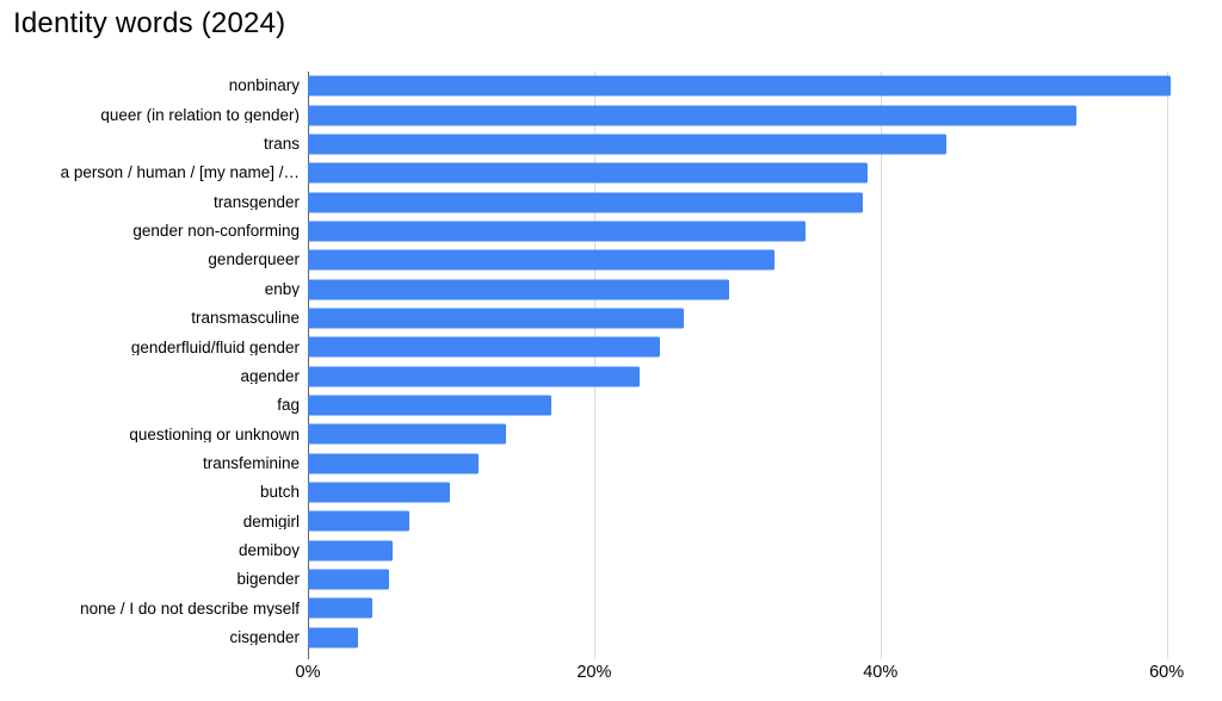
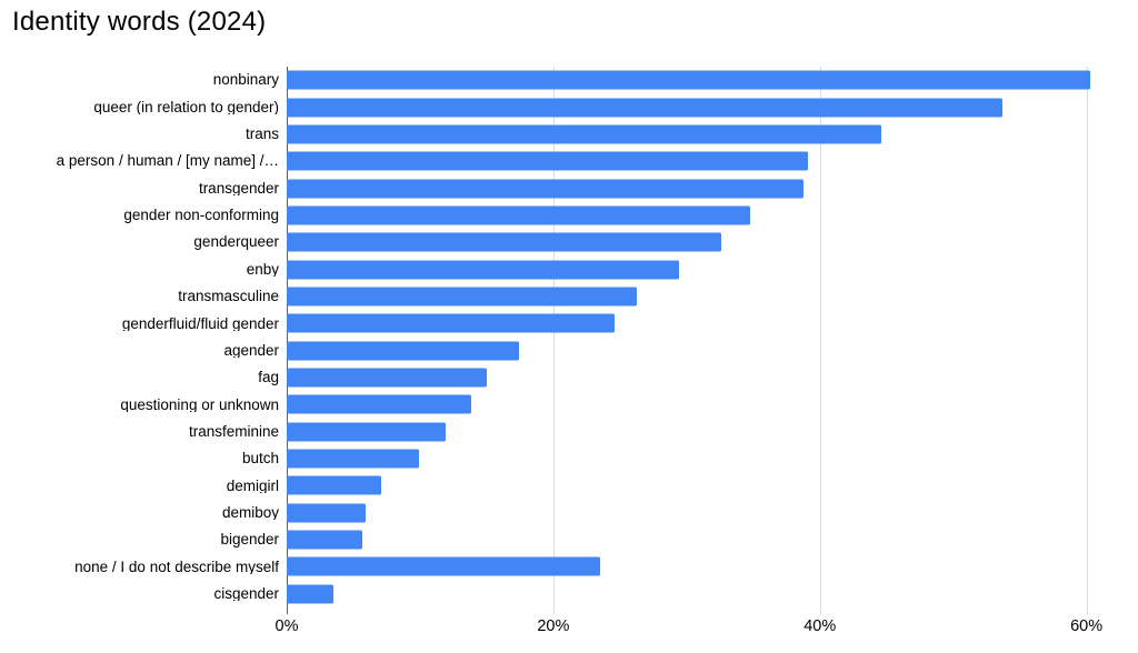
agender: 23.2% -> 17.4%
fag: 17.0% -> 15.0%
none / I do not describe myself: 4.5% -> 23.5%
